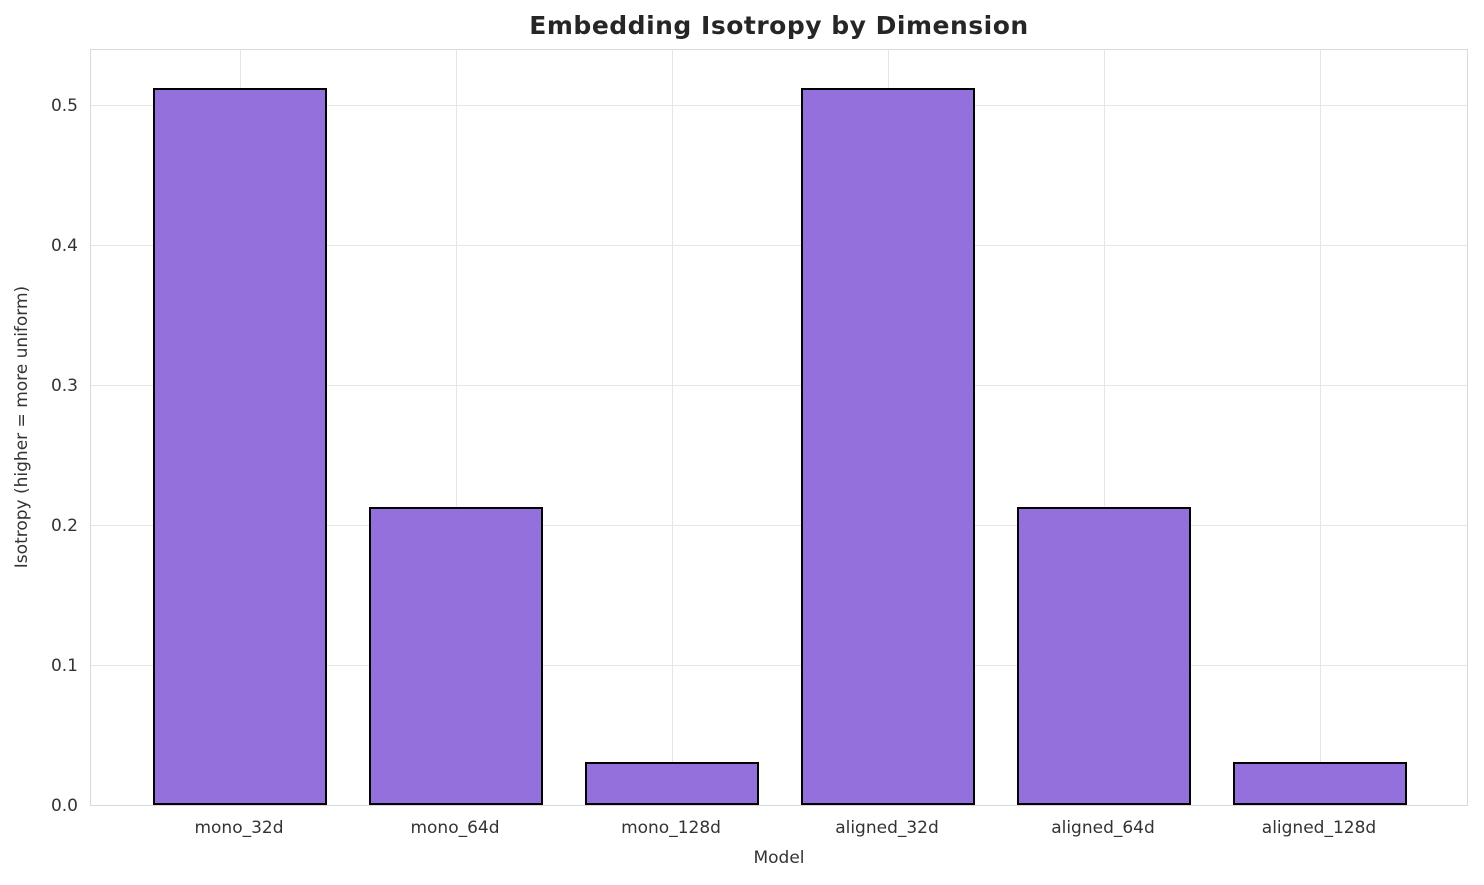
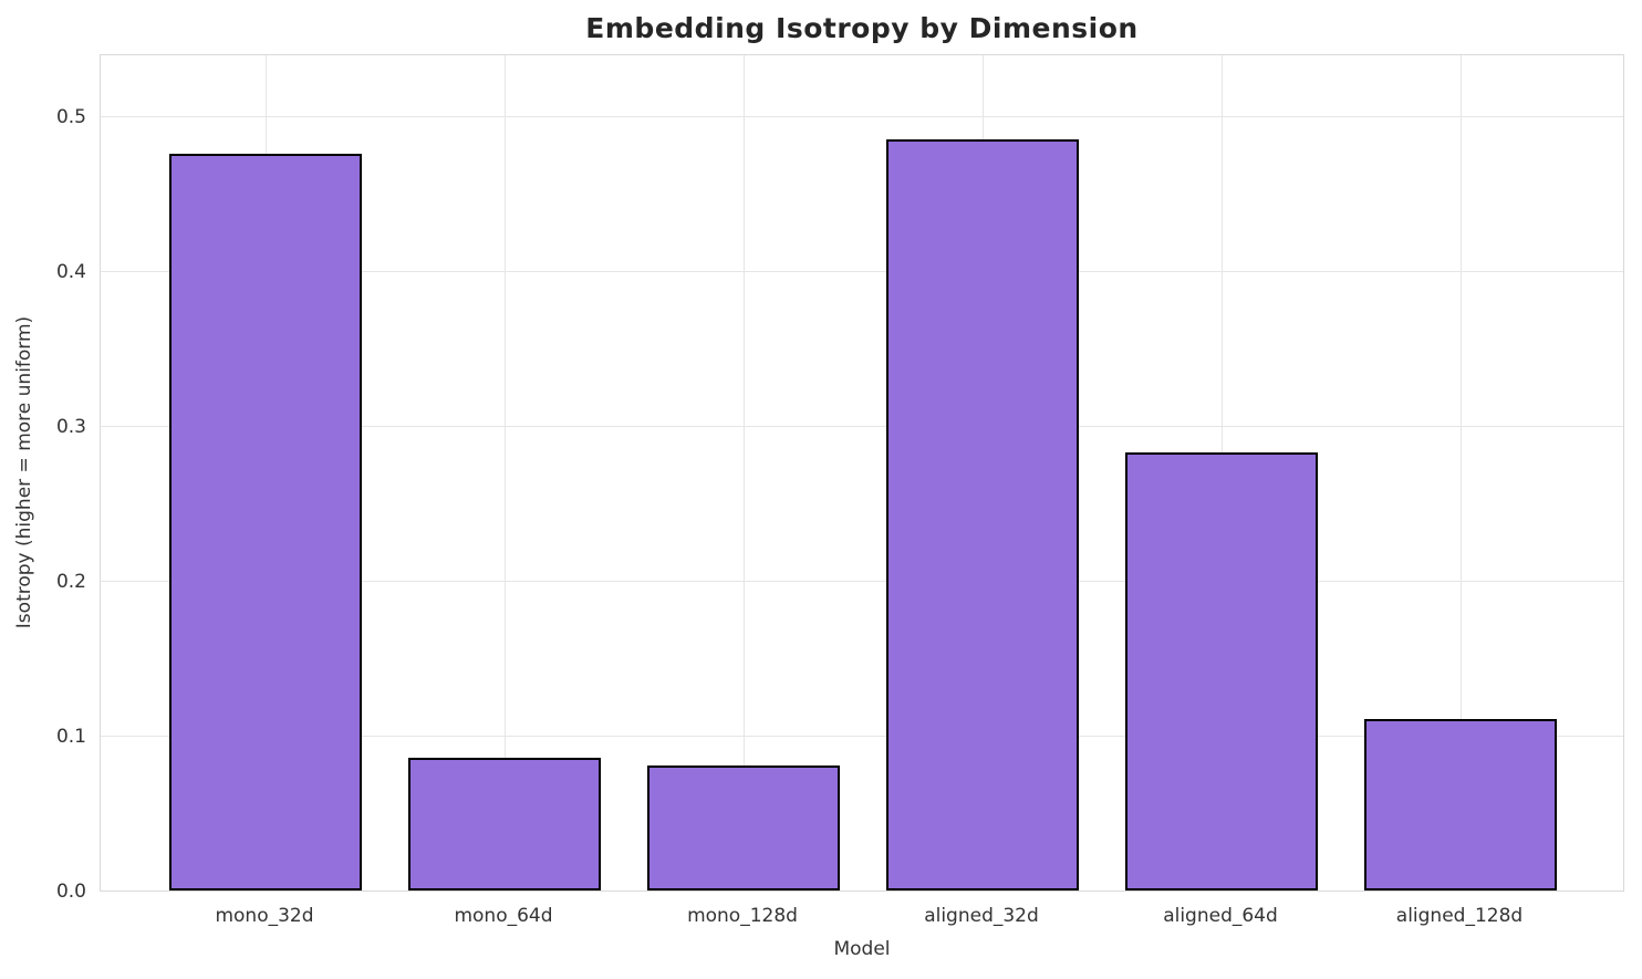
mono_32d: 0.512 -> 0.476
mono_64d: 0.213 -> 0.086
mono_128d: 0.031 -> 0.081
aligned_32d: 0.512 -> 0.485
aligned_64d: 0.213 -> 0.283
aligned_128d: 0.031 -> 0.111
